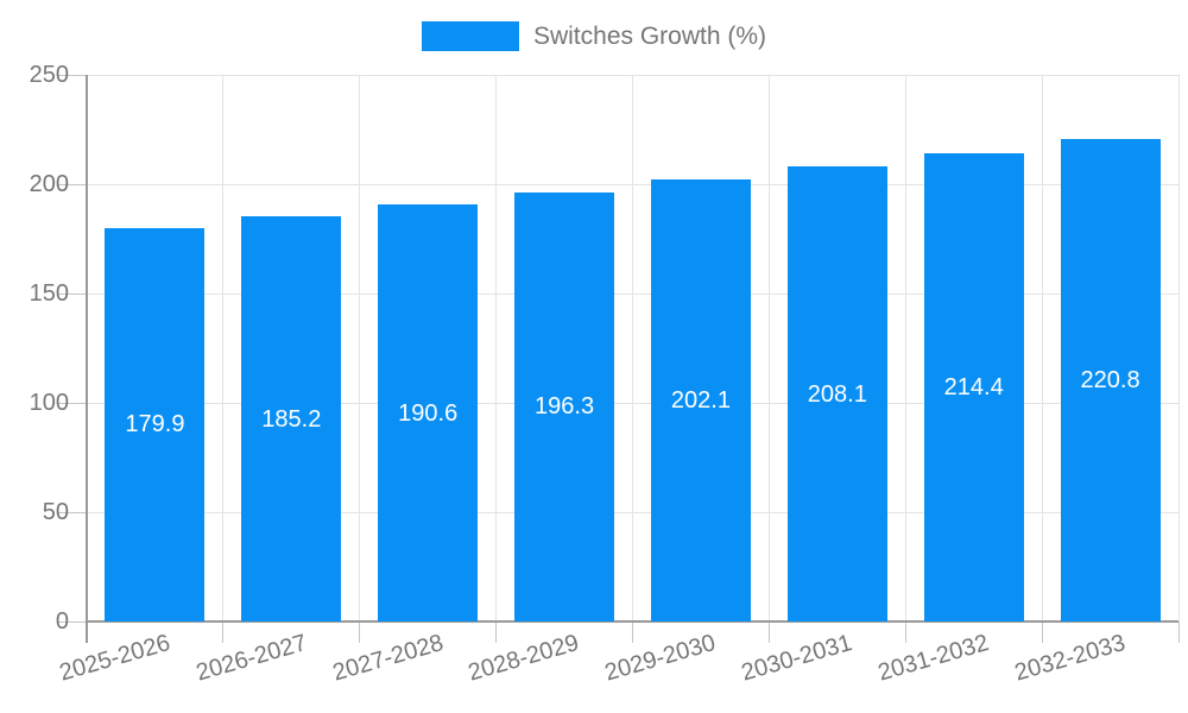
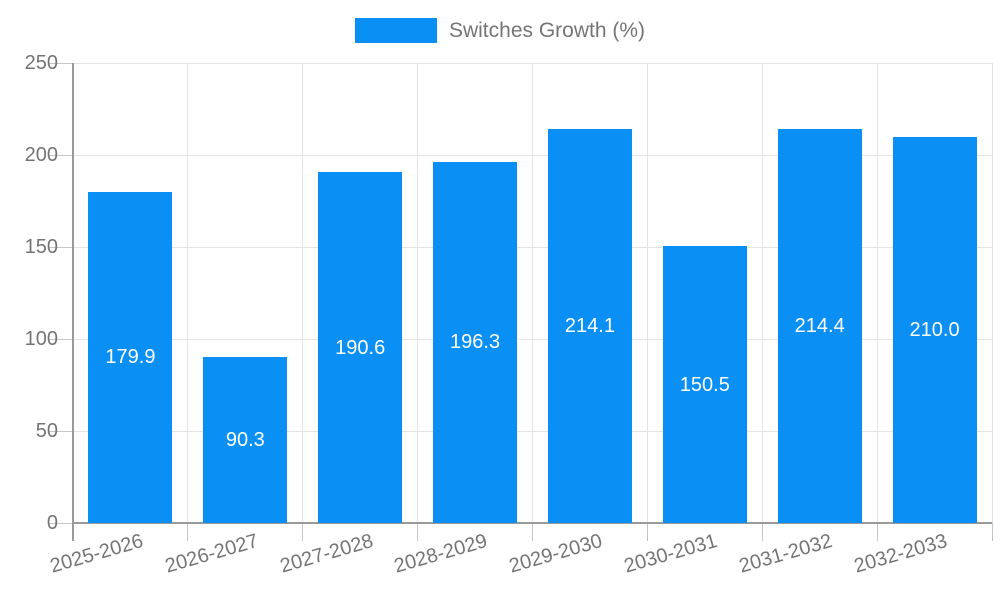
2026-2027: 185.2 -> 90.3
2029-2030: 202.1 -> 214.1
2030-2031: 208.1 -> 150.5
2032-2033: 220.8 -> 210.0
